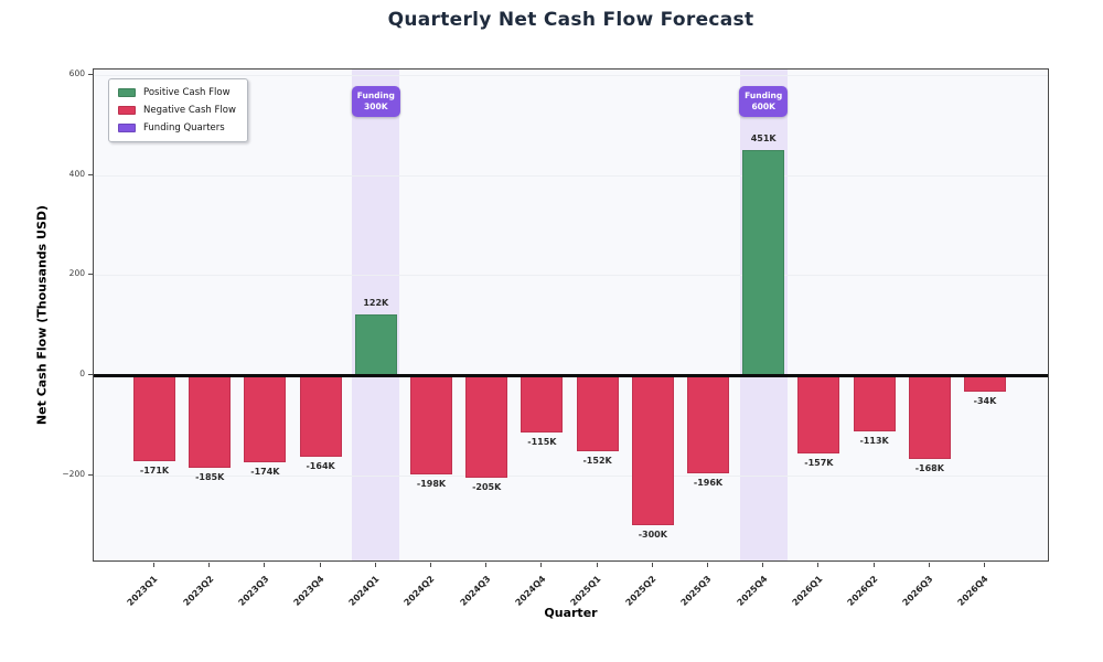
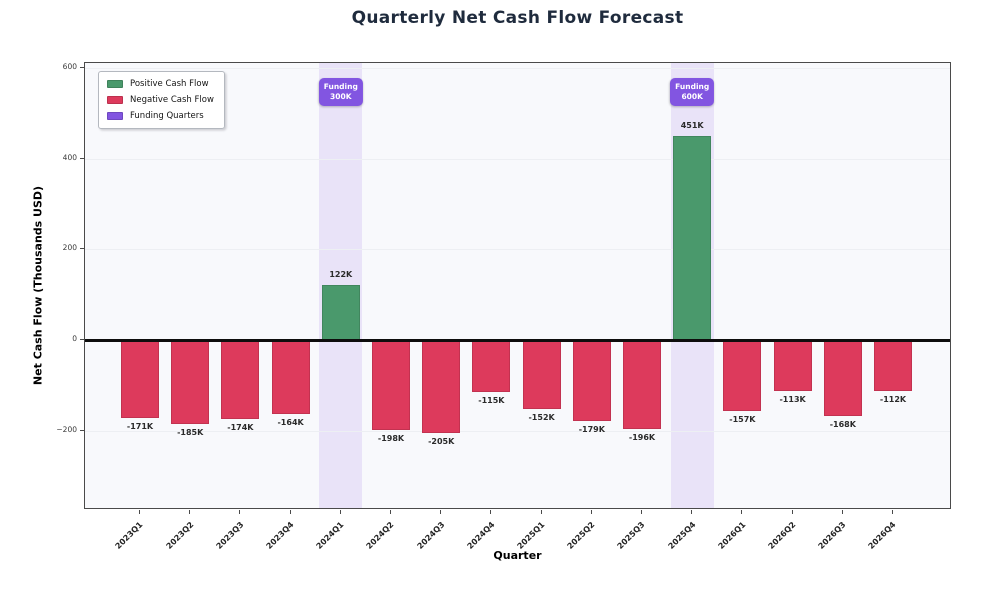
2025Q2: -300K -> -179K
2026Q4: -34K -> -112K
